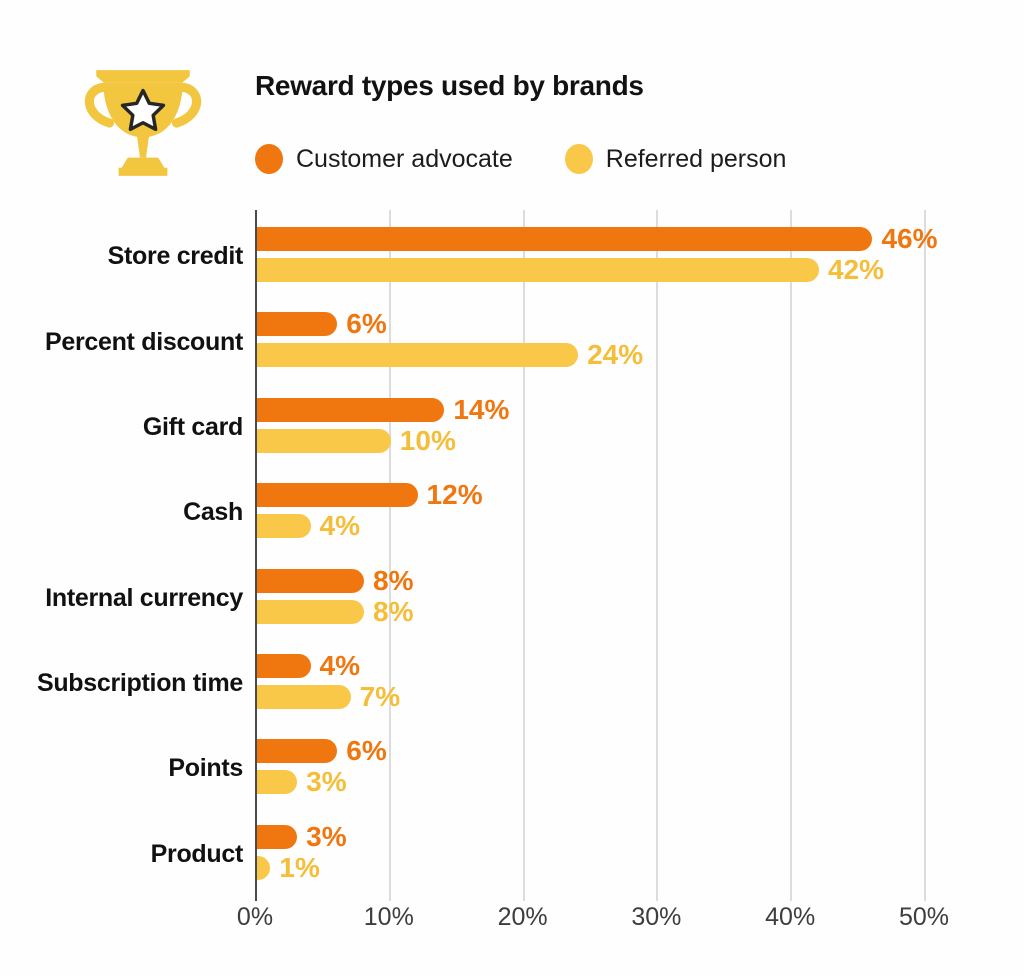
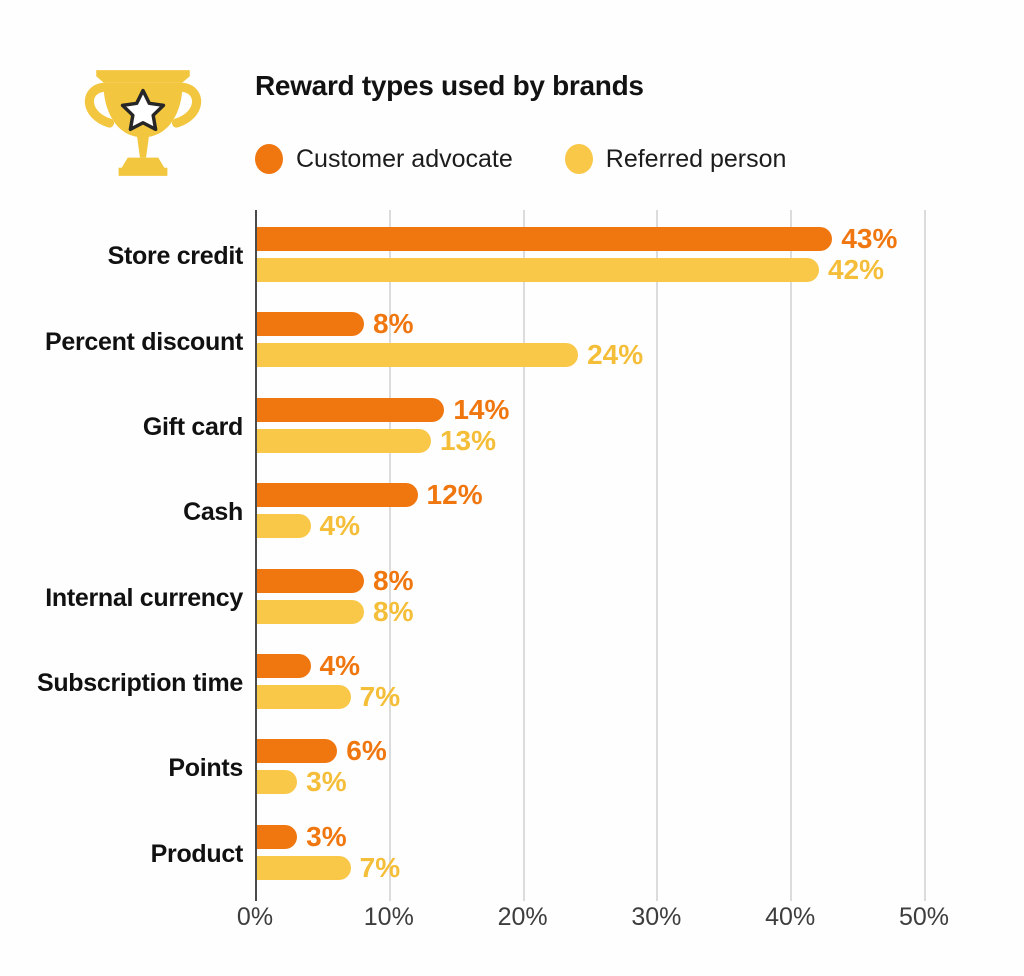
Customer advocate/Store credit: 46% -> 43%
Customer advocate/Percent discount: 6% -> 8%
Referred person/Gift card: 10% -> 13%
Referred person/Product: 1% -> 7%
